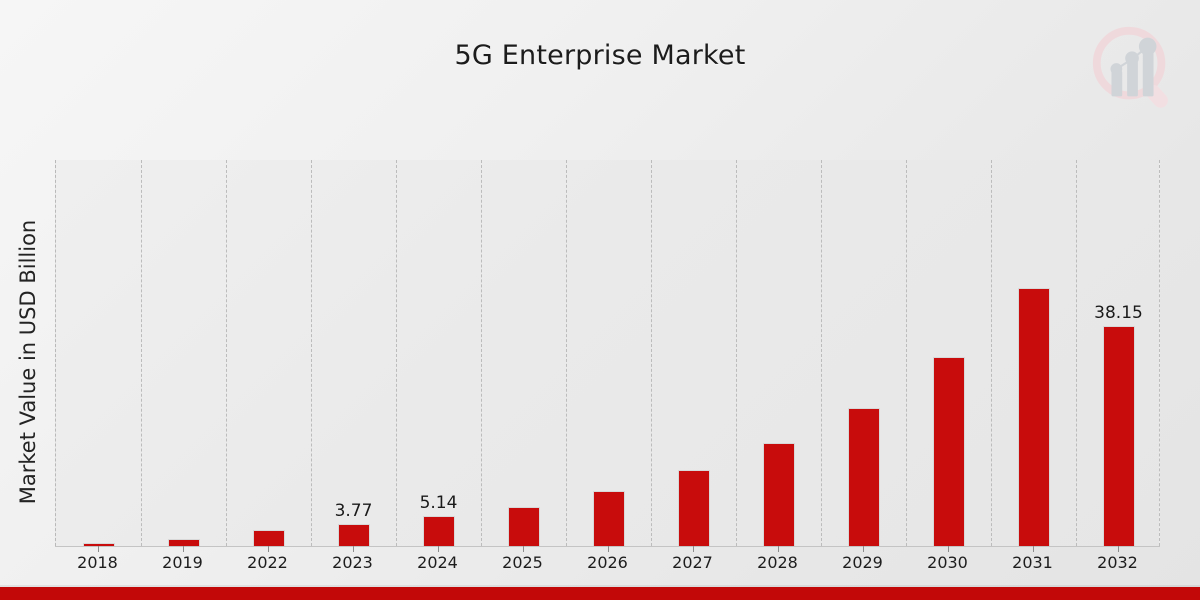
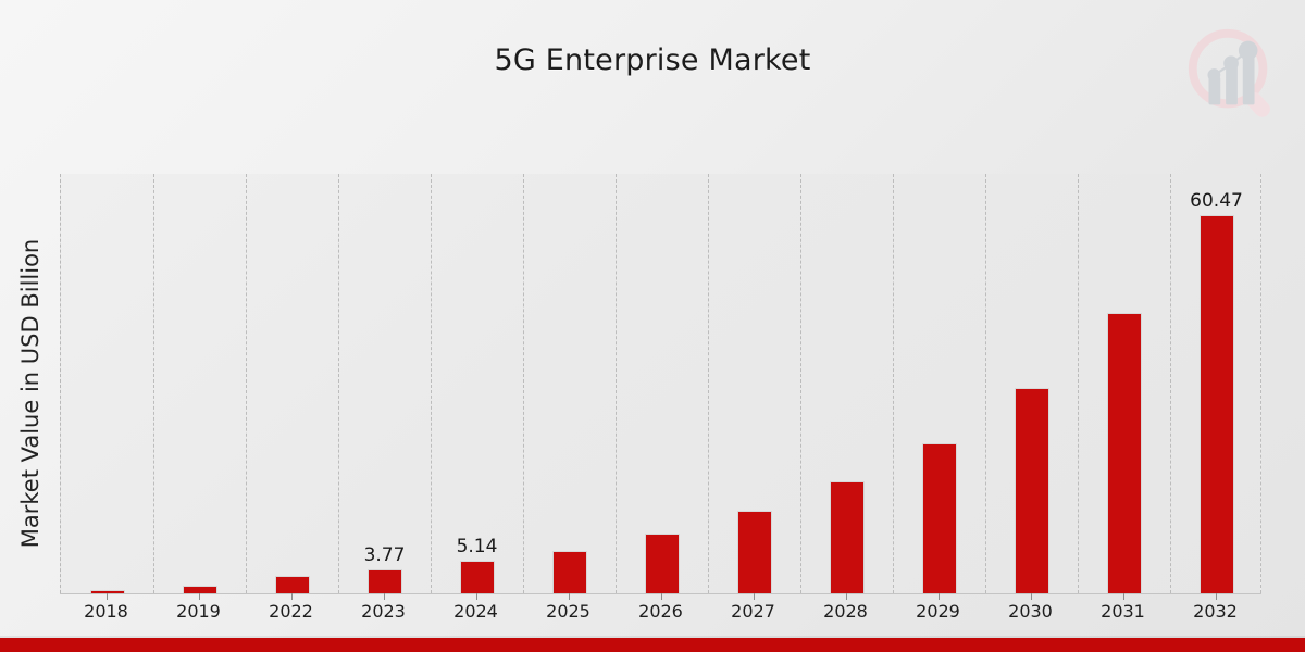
2032: 38.15 -> 60.47
